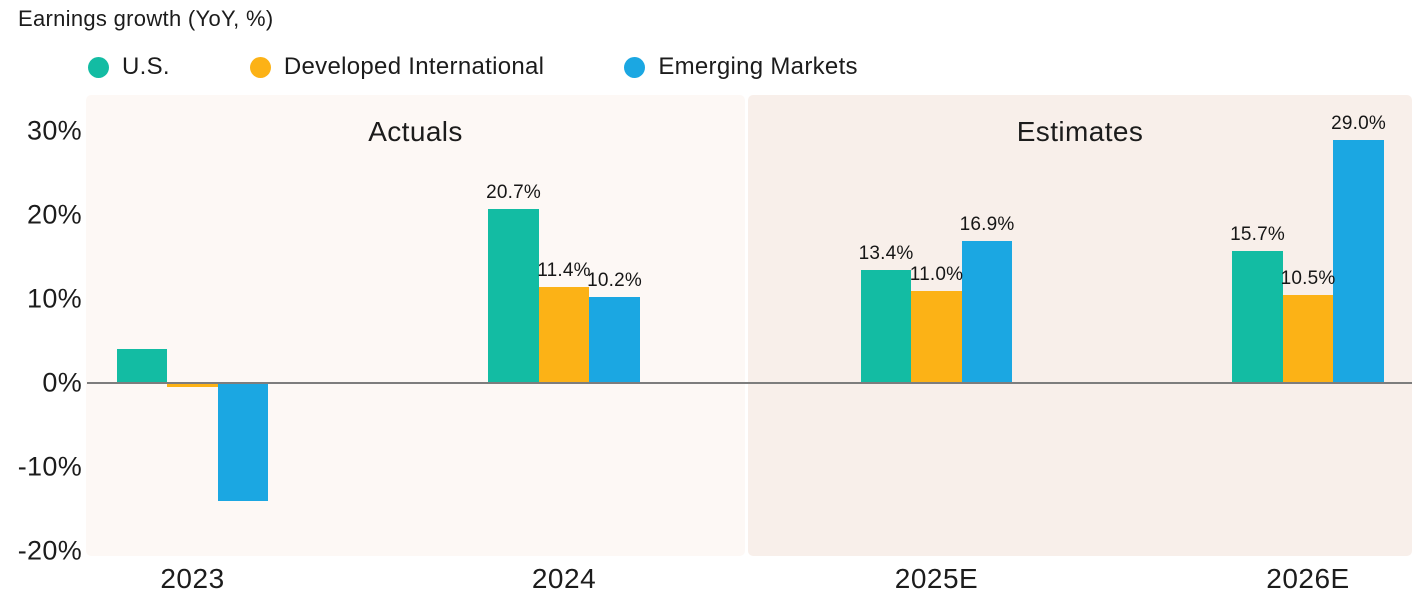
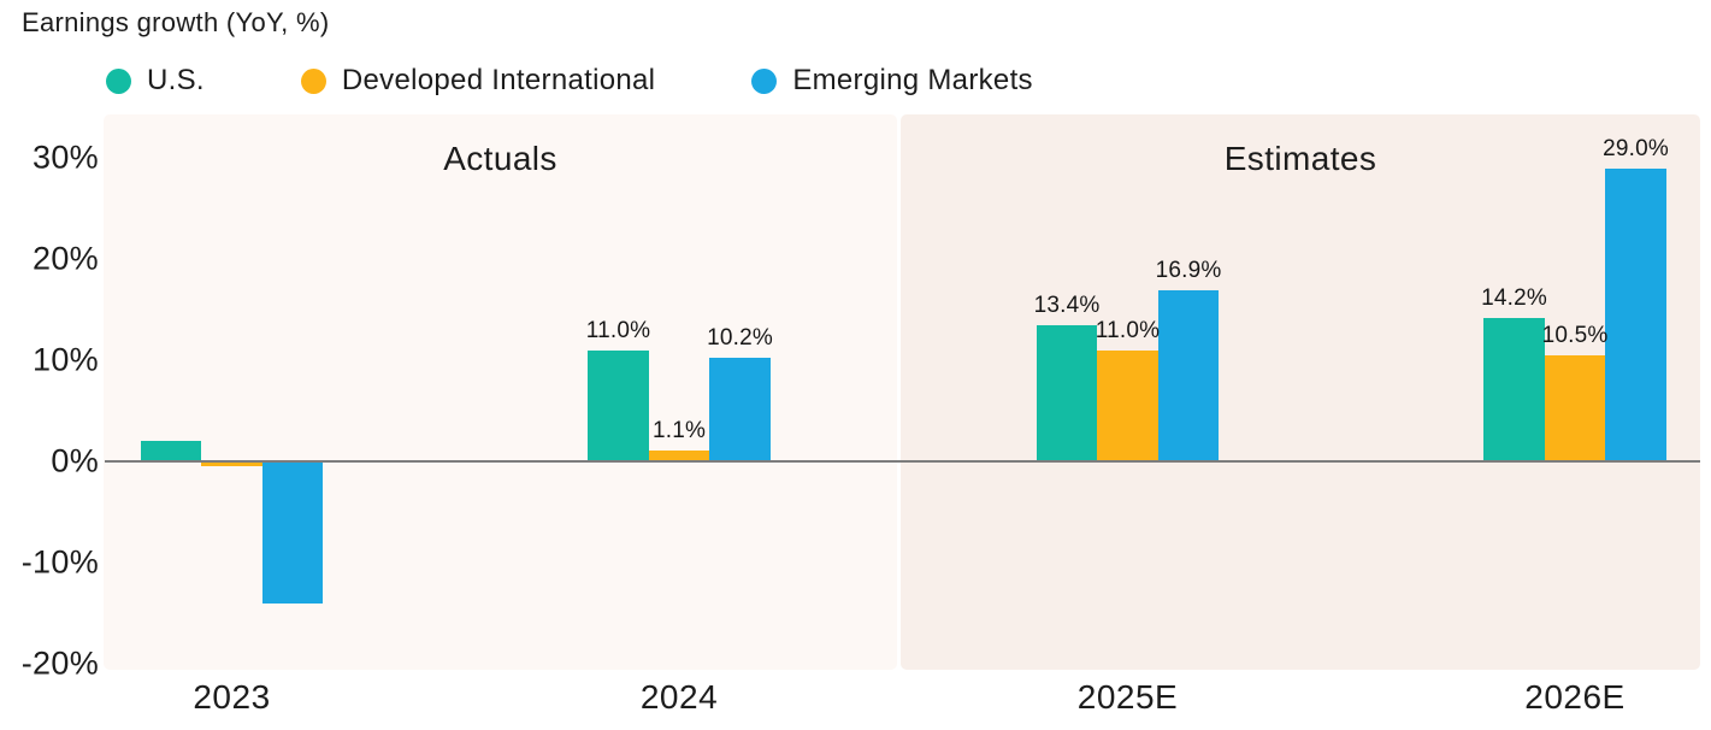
U.S./2023: 4% -> 2%
U.S./2024: 20.7% -> 11.0%
Developed International/2024: 11.4% -> 1.1%
U.S./2026E: 15.7% -> 14.2%
